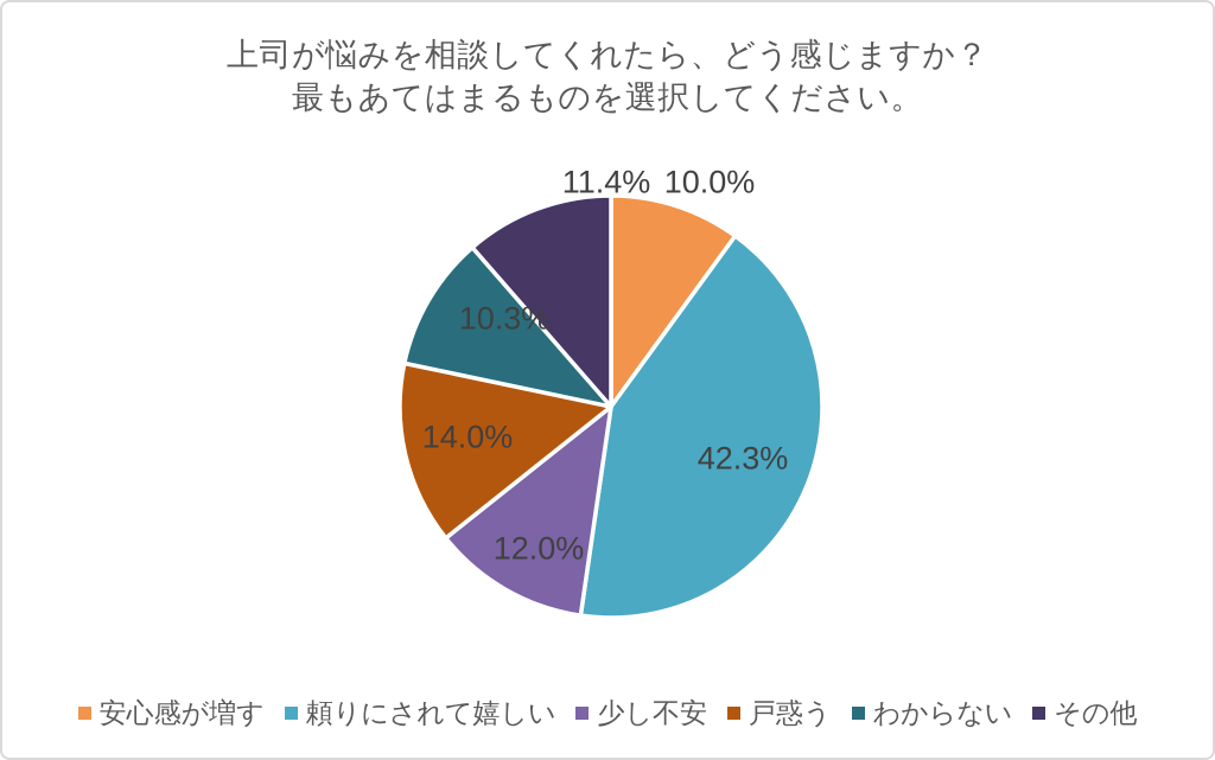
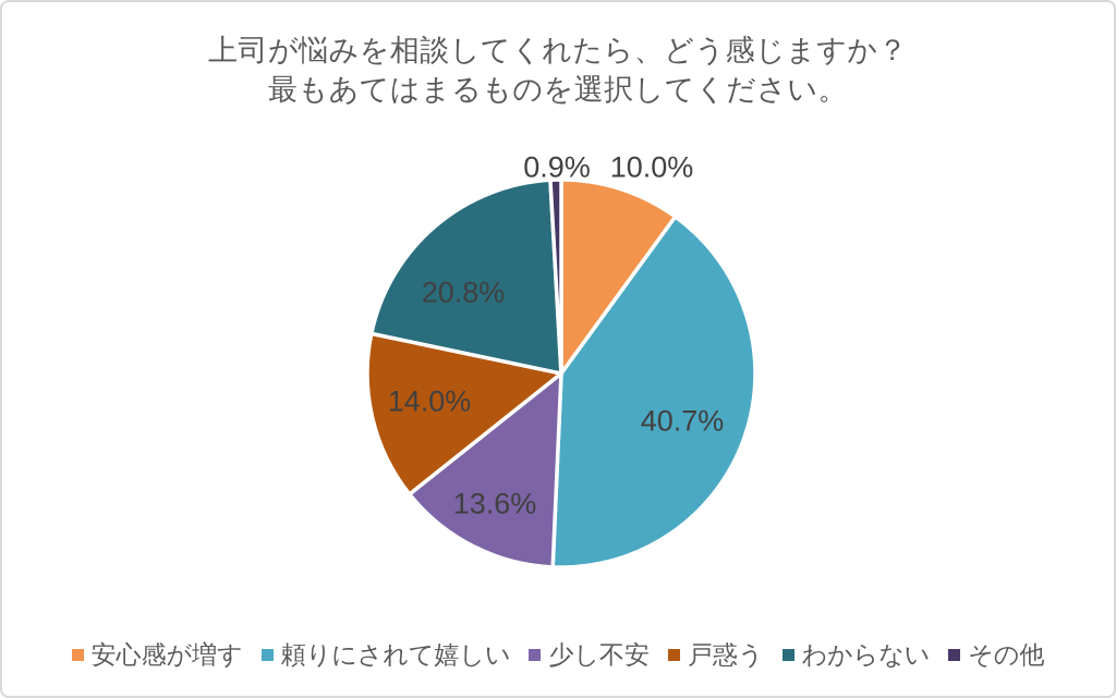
頼りにされて嬉しい: 42.3% -> 40.7%
少し不安: 12.0% -> 13.6%
わからない: 10.3% -> 20.8%
その他: 11.4% -> 0.9%
